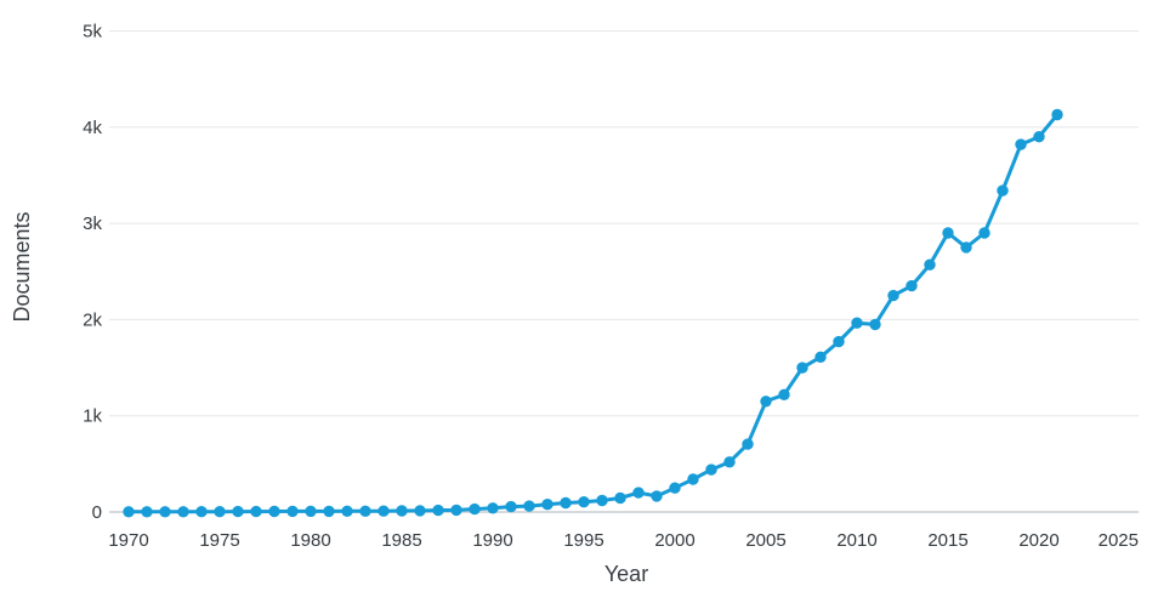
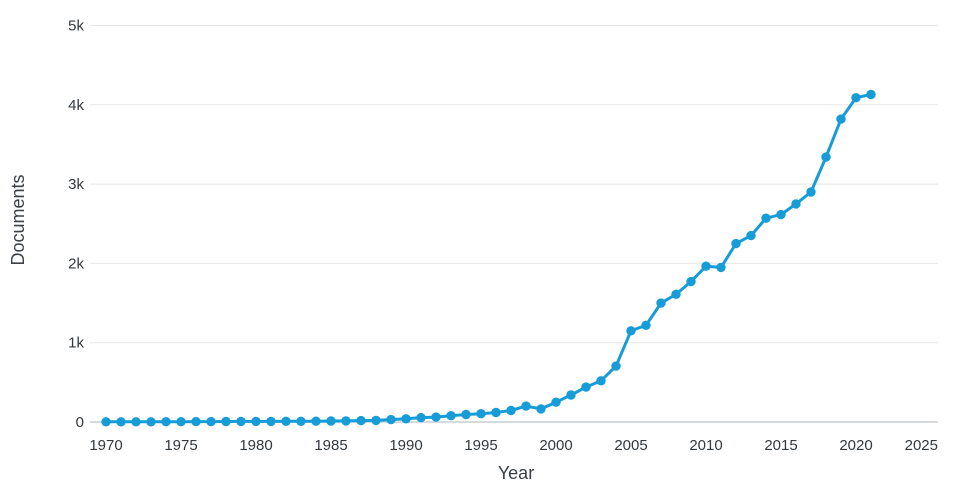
2015: 2.9k -> 2.6k
2020: 3.9k -> 4.1k
